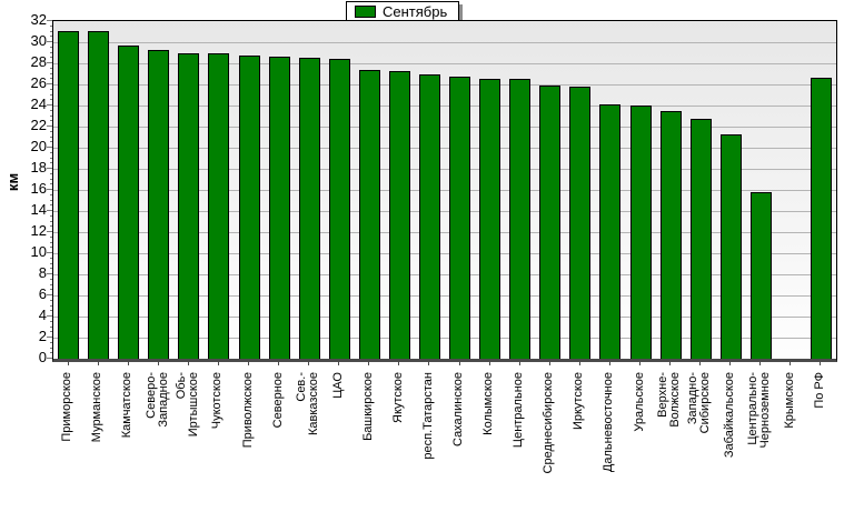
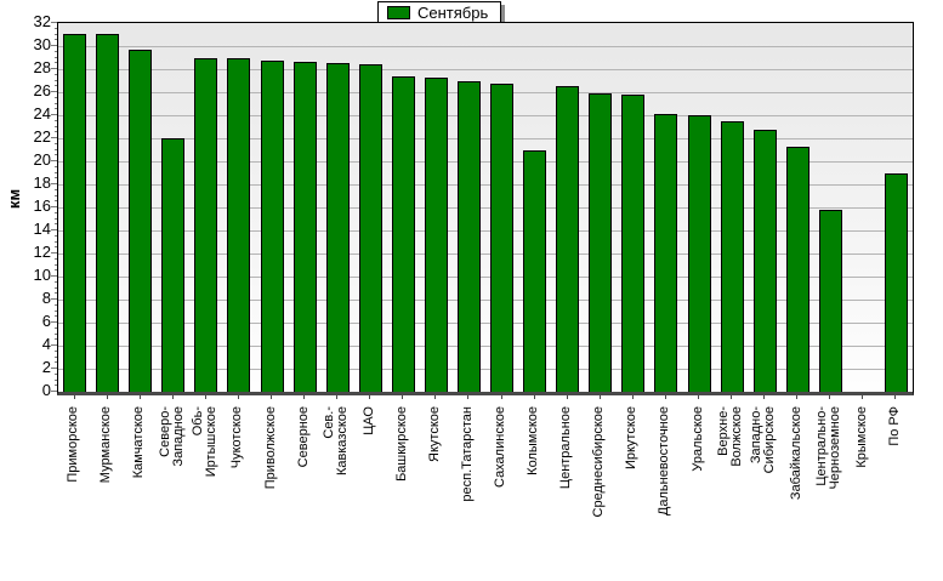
Северо-Западное: 29 -> 22
Колымское: 26 -> 21
По РФ: 27 -> 19
